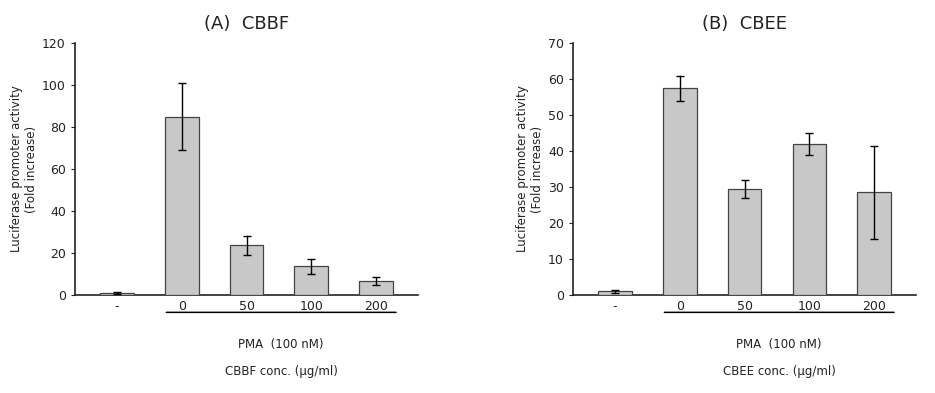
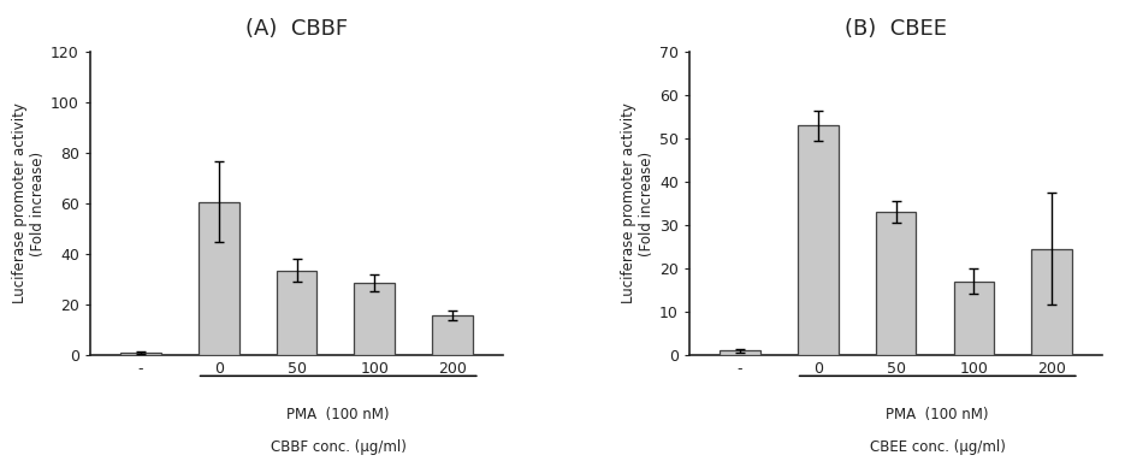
(A) CBBF/0: 85.0 -> 60.5
(A) CBBF/50: 23.5 -> 33.5
(A) CBBF/100: 13.5 -> 28.5
(A) CBBF/200: 6.5 -> 15.5
(B) CBEE/0: 57.5 -> 53.0
(B) CBEE/50: 29.5 -> 33.0
(B) CBEE/100: 42.0 -> 17.0
(B) CBEE/200: 28.5 -> 24.5
